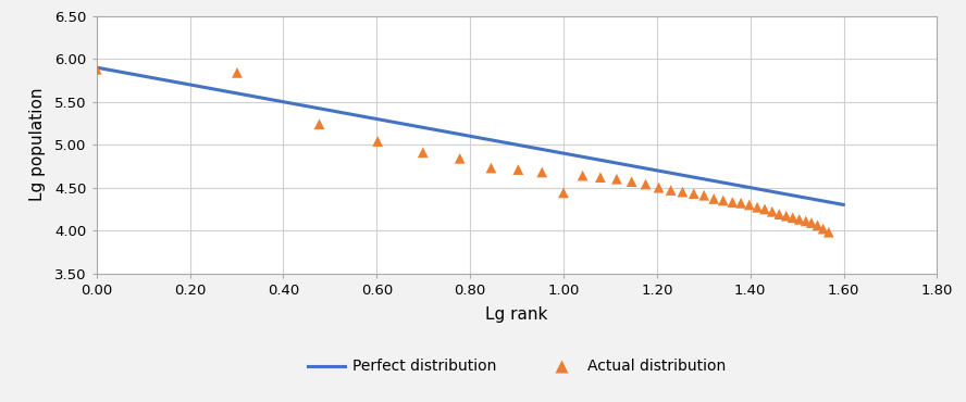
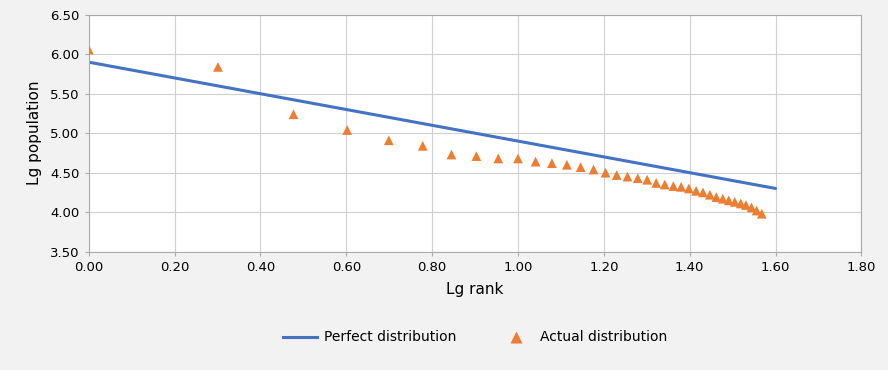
0.00: 5.88 -> 6.06
1.00: 4.44 -> 4.68
